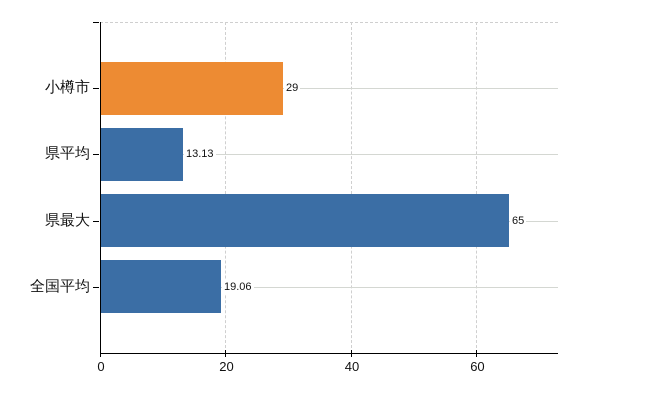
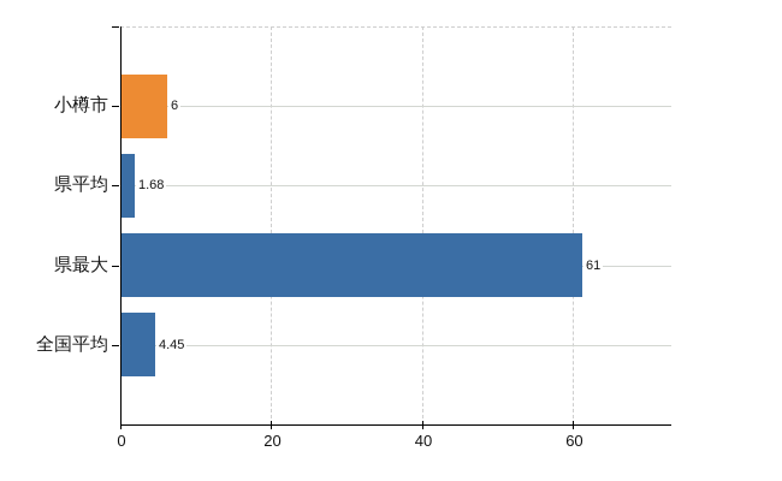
小樽市: 29 -> 6
県平均: 13.13 -> 1.68
県最大: 65 -> 61
全国平均: 19.06 -> 4.45
